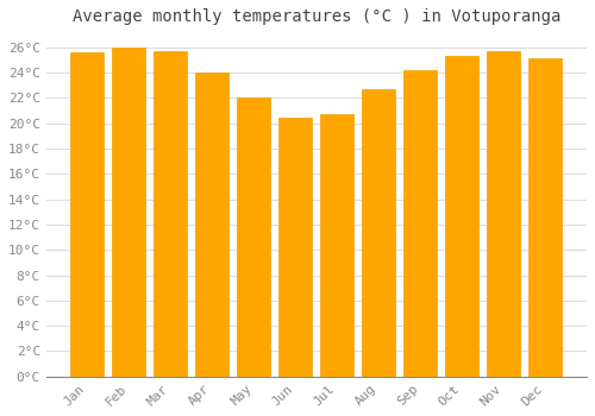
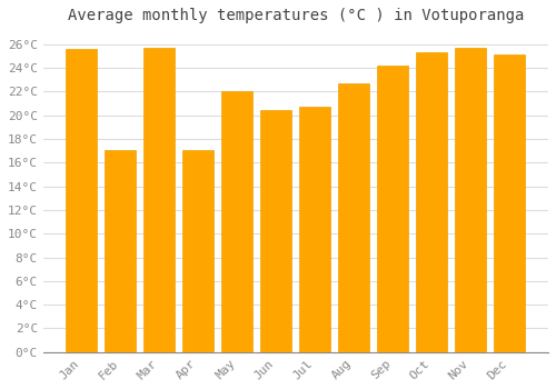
Feb: 26.0°C -> 17.1°C
Apr: 24.0°C -> 17.1°C
